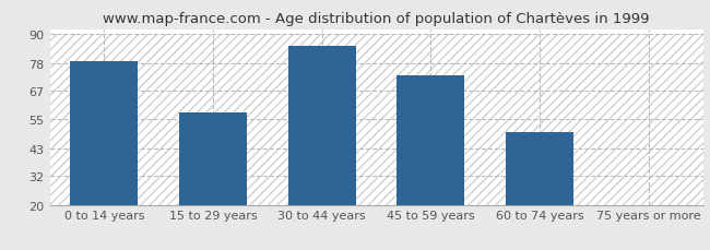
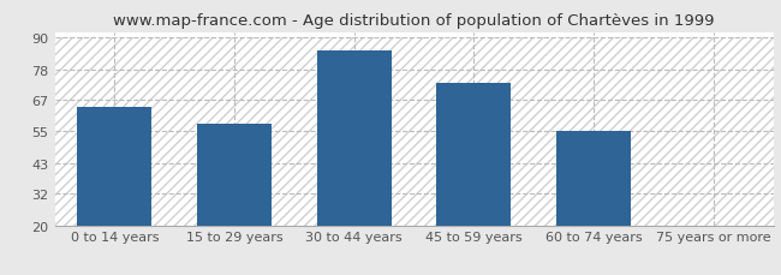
0 to 14 years: 79 -> 64
60 to 74 years: 50 -> 55
